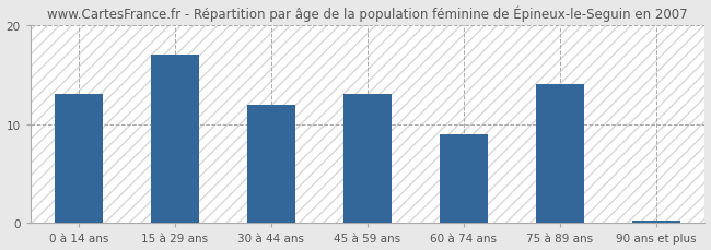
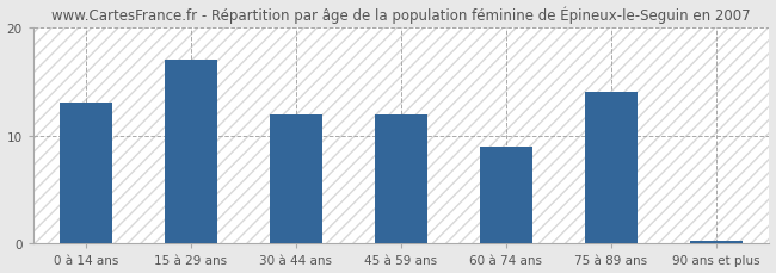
45 à 59 ans: 13.0 -> 12.0
